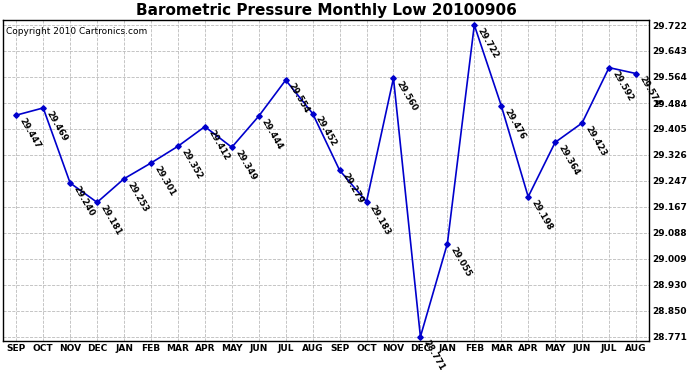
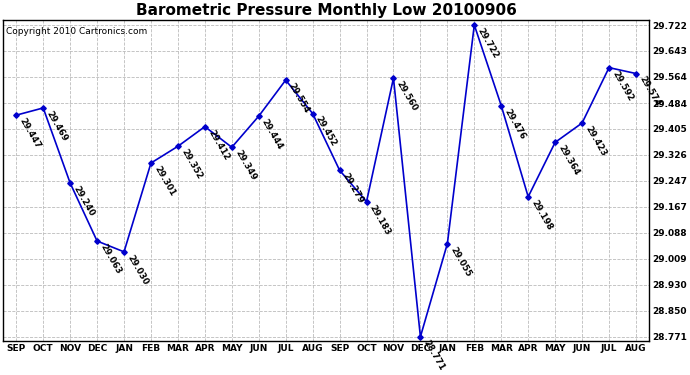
DEC: 29.181 -> 29.063
JAN: 29.253 -> 29.030
